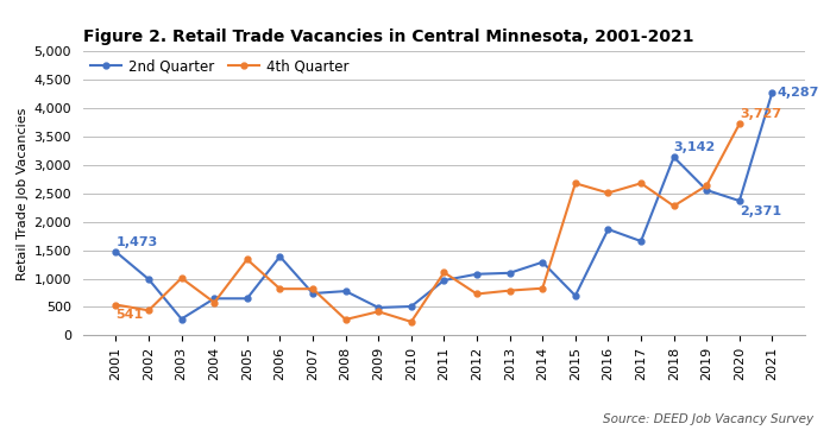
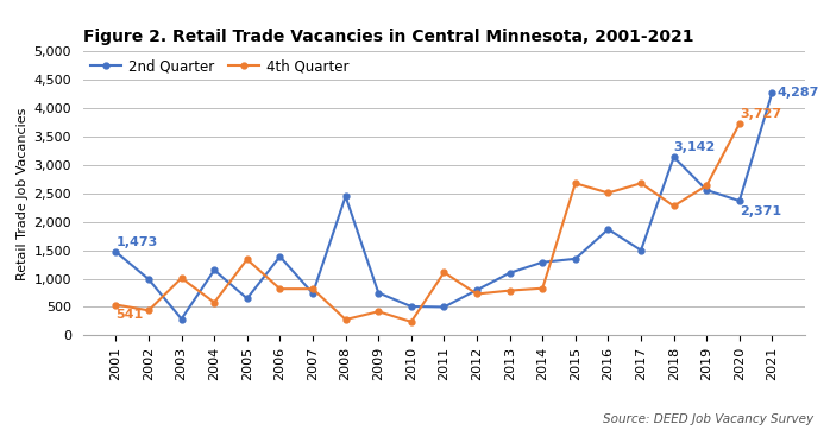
2nd Quarter/2004: 650 -> 1,150
2nd Quarter/2008: 780 -> 2,450
2nd Quarter/2009: 490 -> 750
2nd Quarter/2011: 970 -> 500
2nd Quarter/2012: 1,080 -> 800
2nd Quarter/2015: 700 -> 1,350
2nd Quarter/2017: 1,660 -> 1,500
